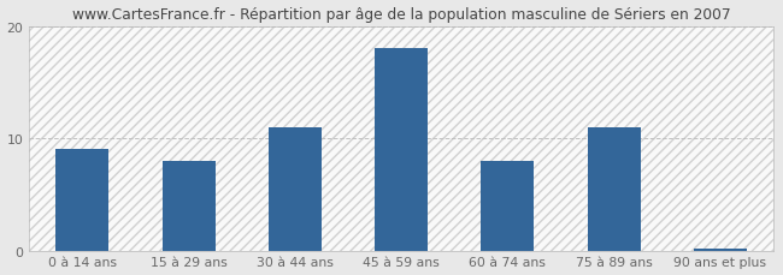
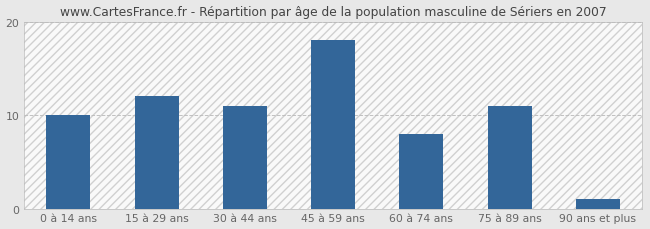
0 à 14 ans: 9.0 -> 10.0
15 à 29 ans: 8.0 -> 12.0
90 ans et plus: 0.2 -> 1.0
